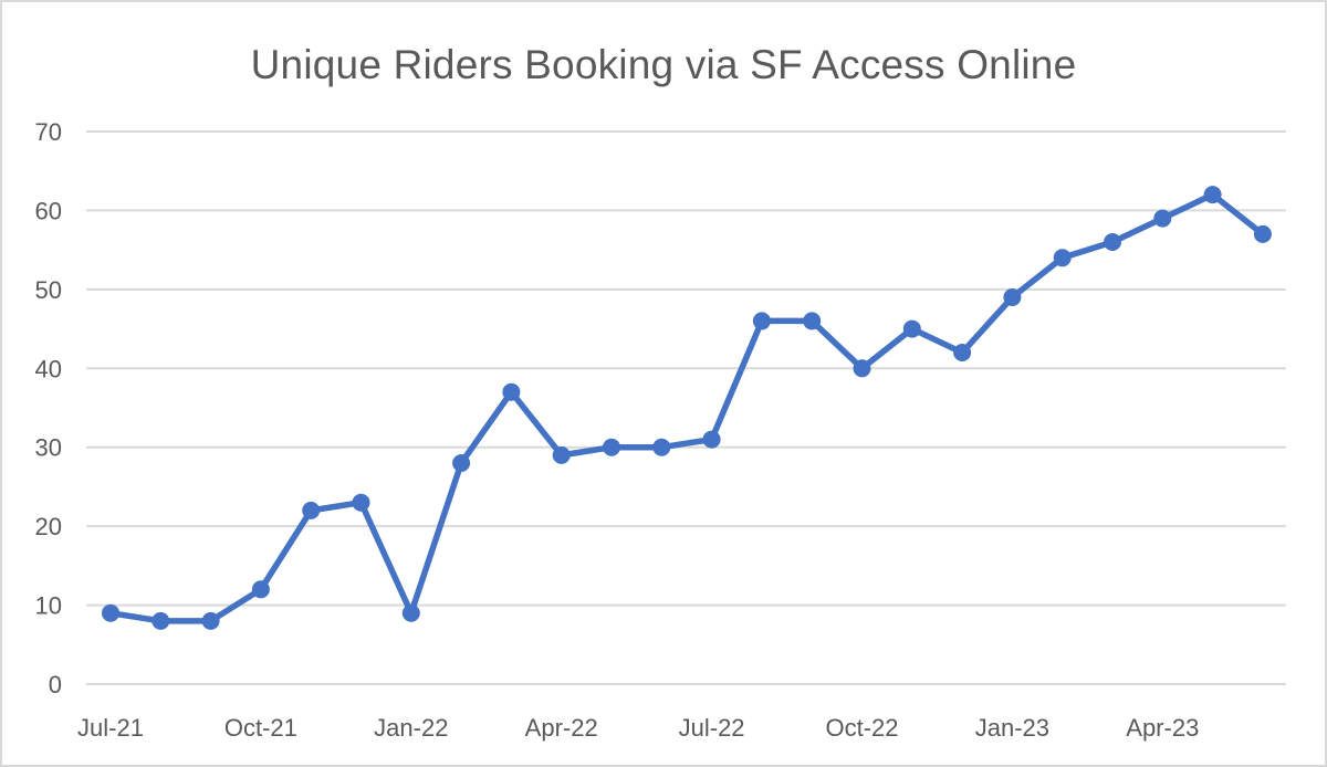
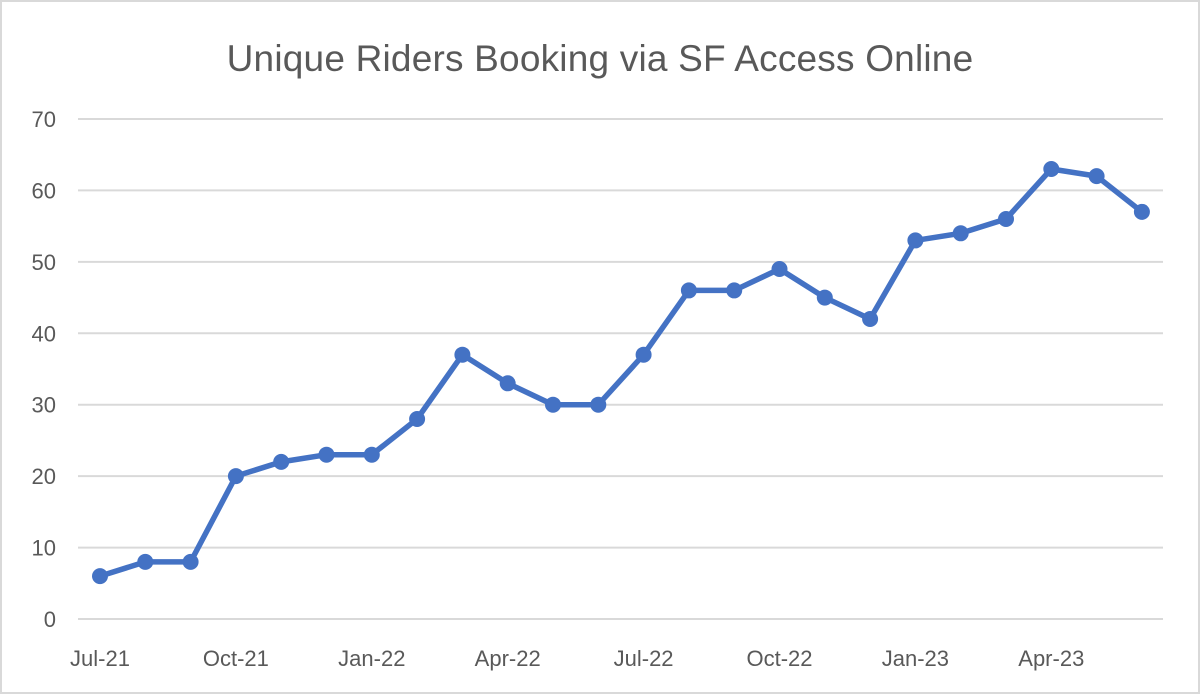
Jul-21: 9 -> 6
Oct-21: 12 -> 20
Jan-22: 9 -> 23
Apr-22: 29 -> 33
Jul-22: 31 -> 37
Oct-22: 40 -> 49
Jan-23: 49 -> 53
Apr-23: 59 -> 63
